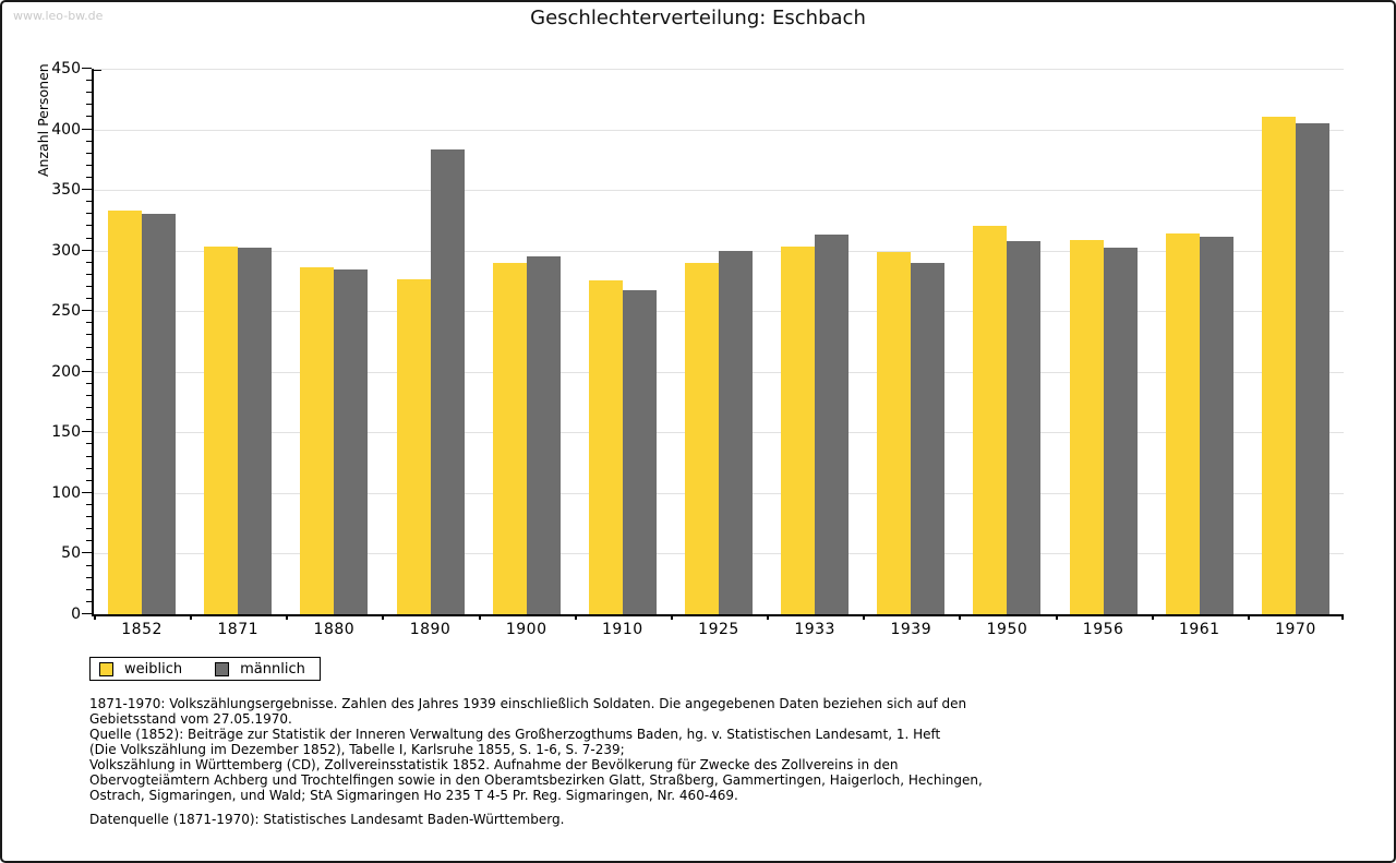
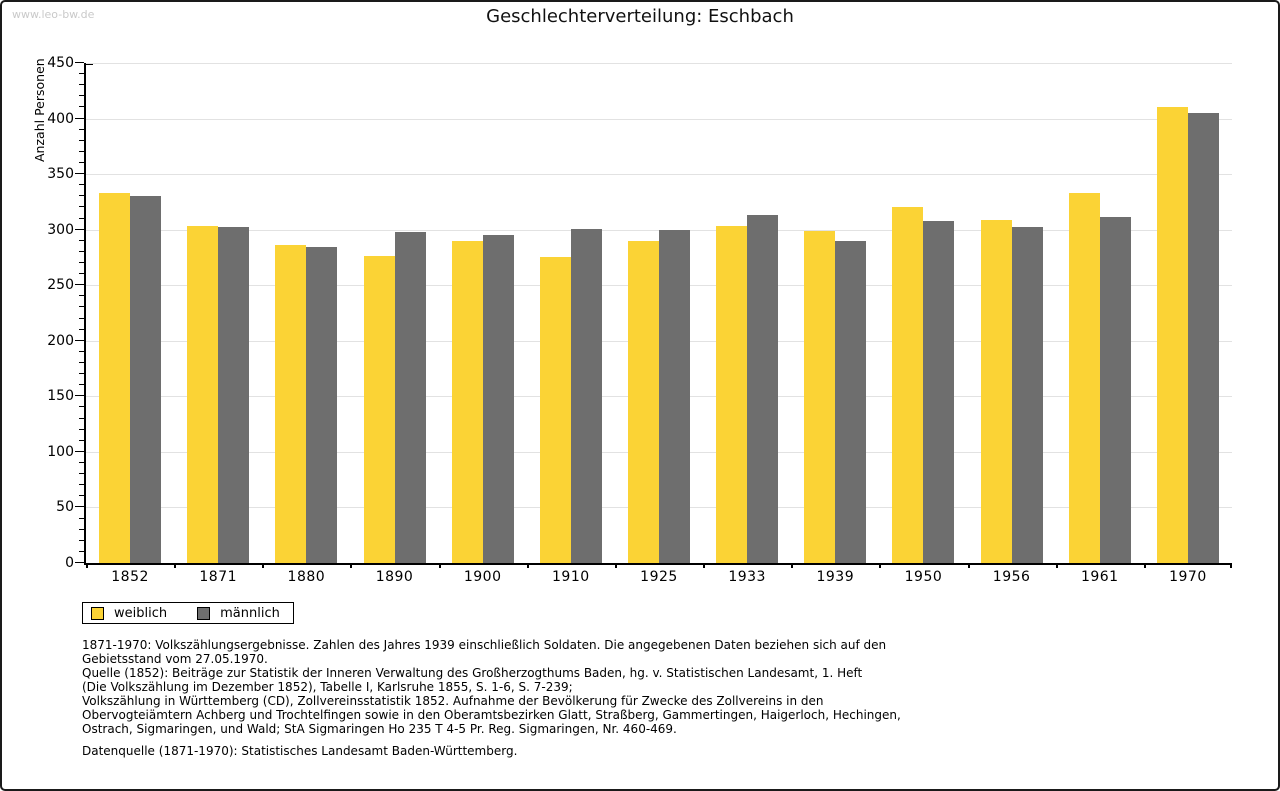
männlich/1890: 383 -> 298
männlich/1910: 267 -> 301
weiblich/1961: 314 -> 333
